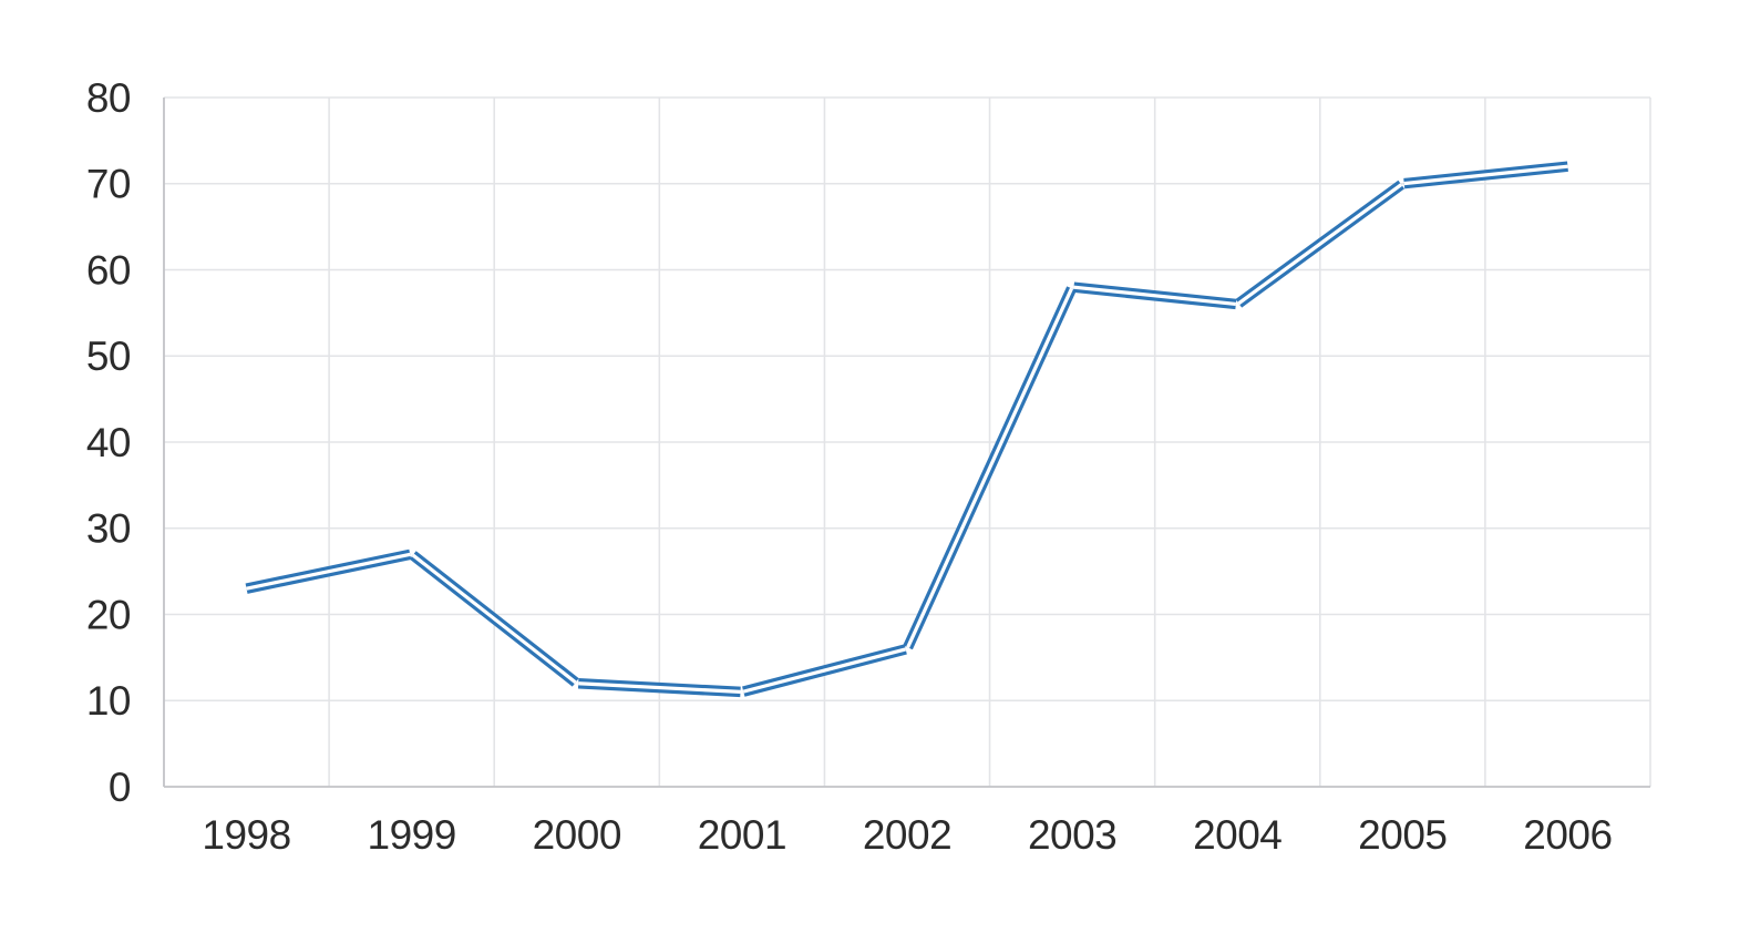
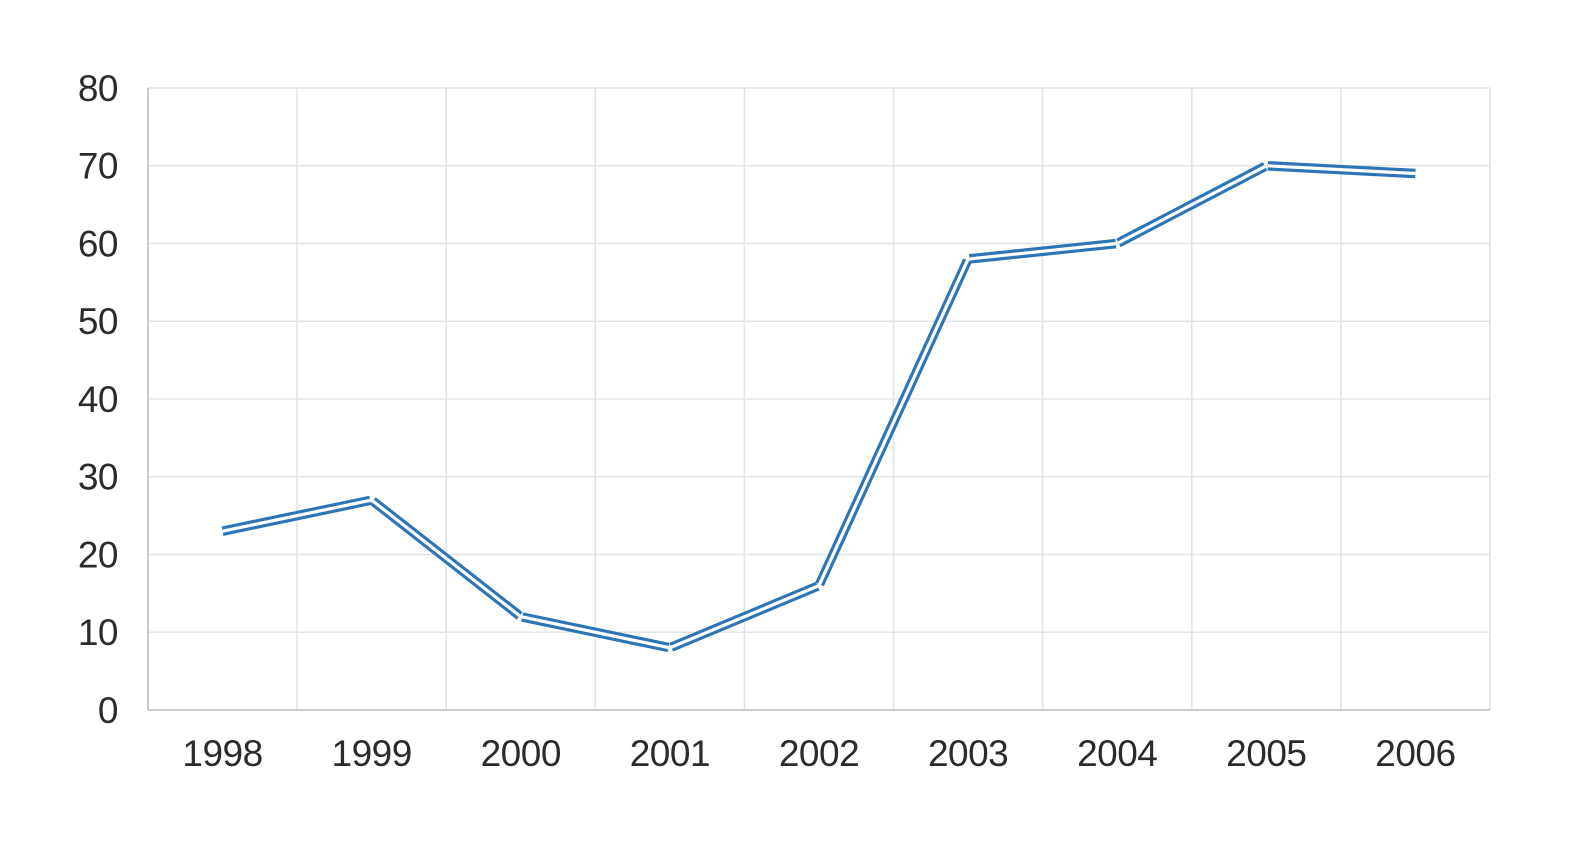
2001: 11 -> 8
2004: 56 -> 60
2006: 72 -> 69
